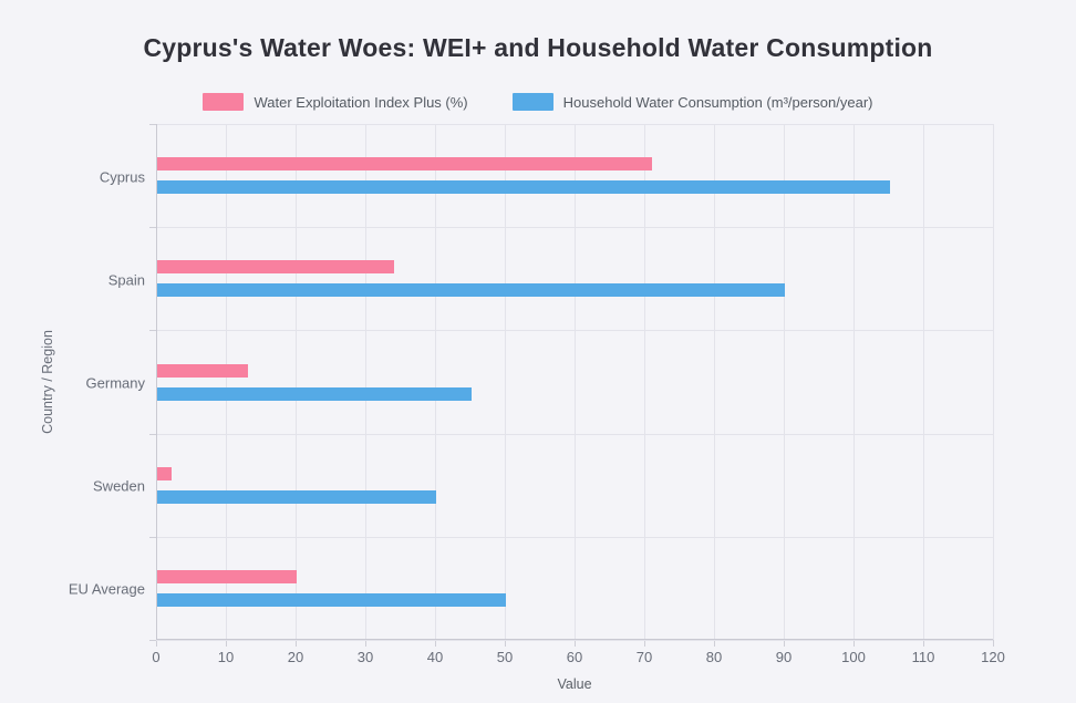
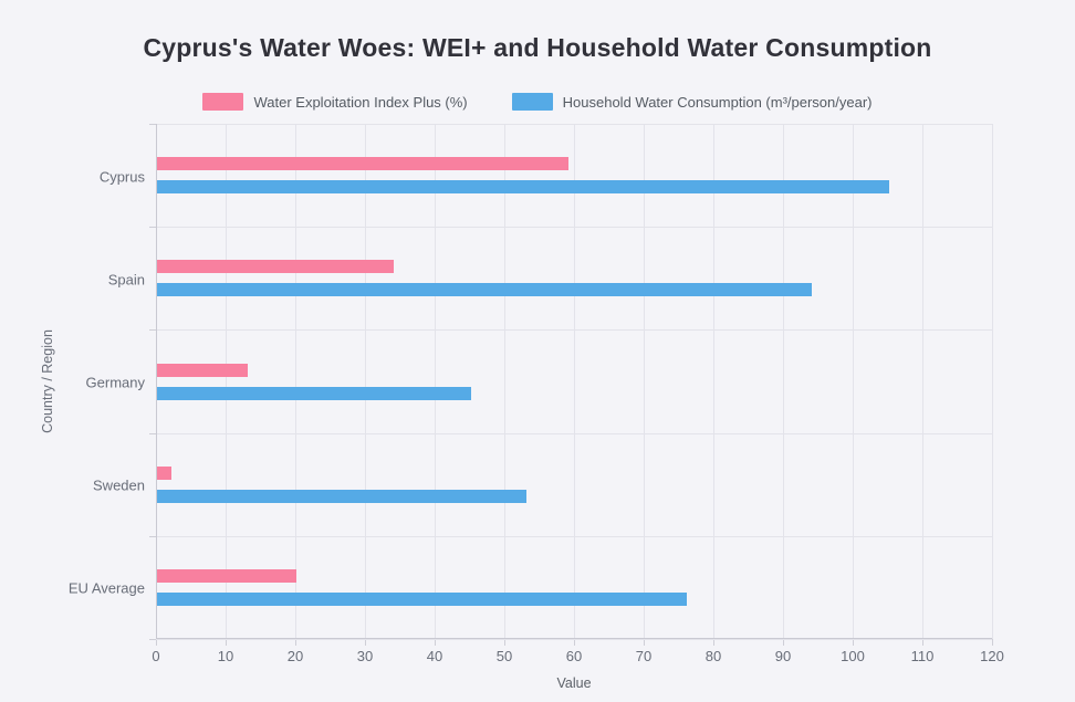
Water Exploitation Index Plus (%)/Cyprus: 71 -> 59
Household Water Consumption (m³/person/year)/Spain: 90 -> 94
Household Water Consumption (m³/person/year)/Sweden: 40 -> 53
Household Water Consumption (m³/person/year)/EU Average: 50 -> 76
